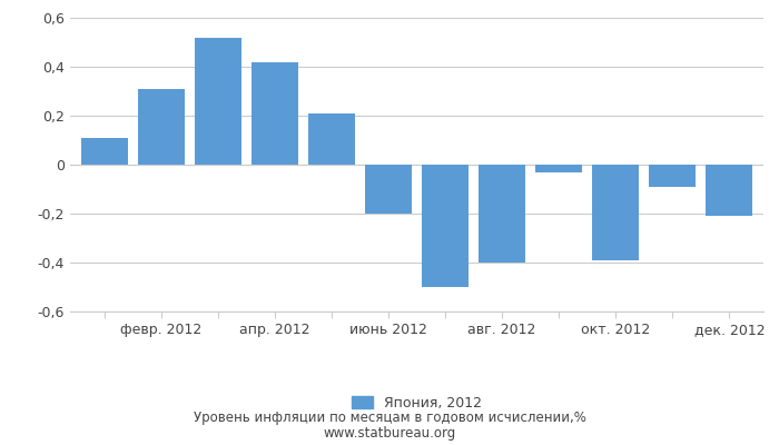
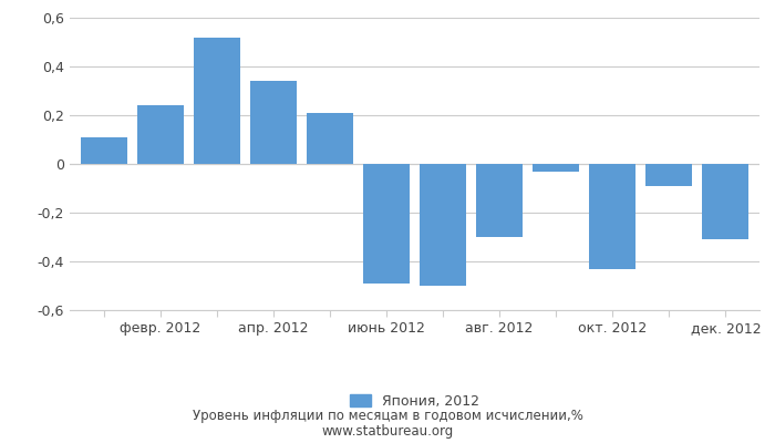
февр. 2012: 0,31 -> 0,24
апр. 2012: 0,42 -> 0,34
июнь 2012: -0,20 -> -0,49
авг. 2012: -0,40 -> -0,30
окт. 2012: -0,39 -> -0,43
дек. 2012: -0,21 -> -0,31
